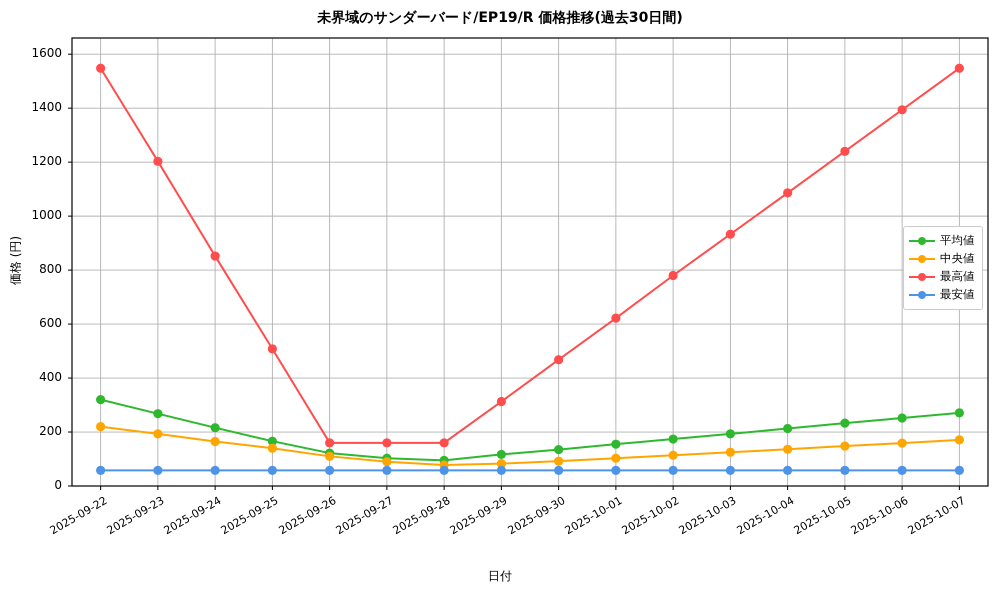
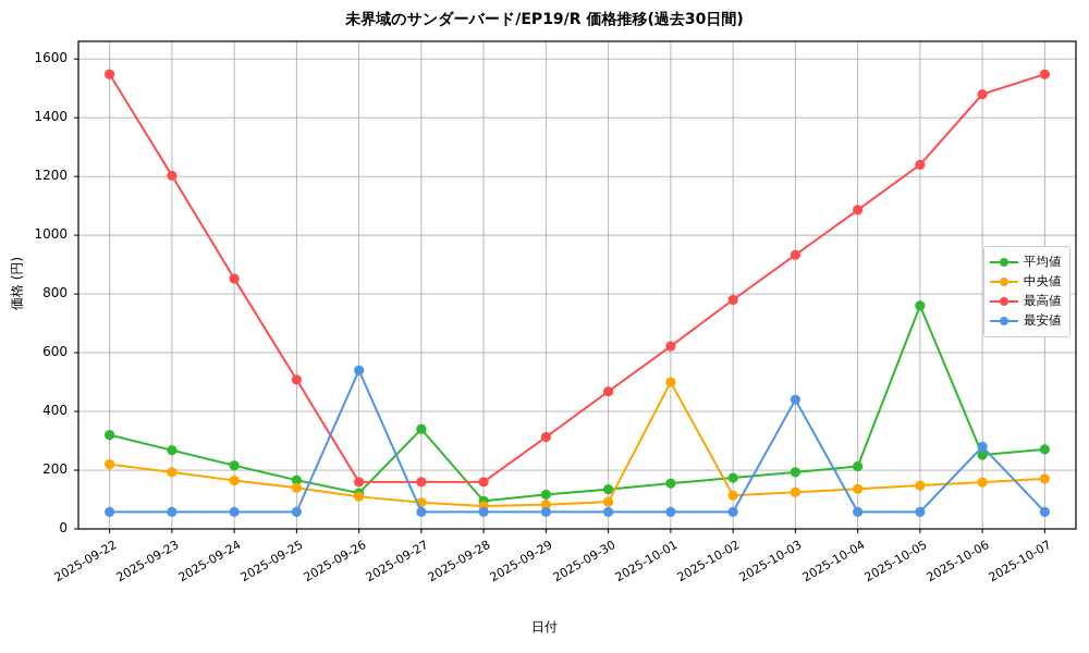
最安値/2025-09-26: 60 -> 540
平均値/2025-09-27: 100 -> 340
中央値/2025-10-01: 100 -> 500
最安値/2025-10-03: 60 -> 440
平均値/2025-10-05: 230 -> 760
最高値/2025-10-06: 1390 -> 1480
最安値/2025-10-06: 60 -> 280
